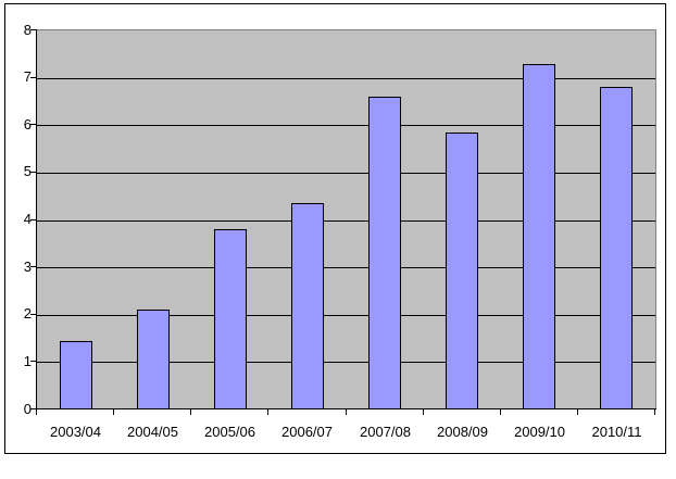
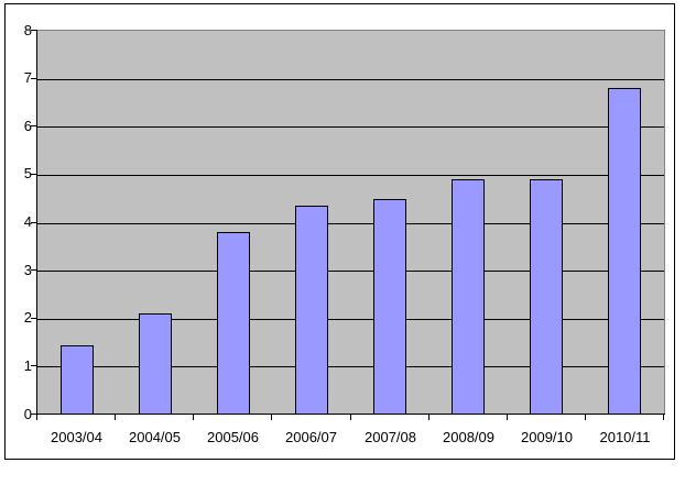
2007/08: 6.6 -> 4.5
2008/09: 5.8 -> 4.9
2009/10: 7.3 -> 4.9
